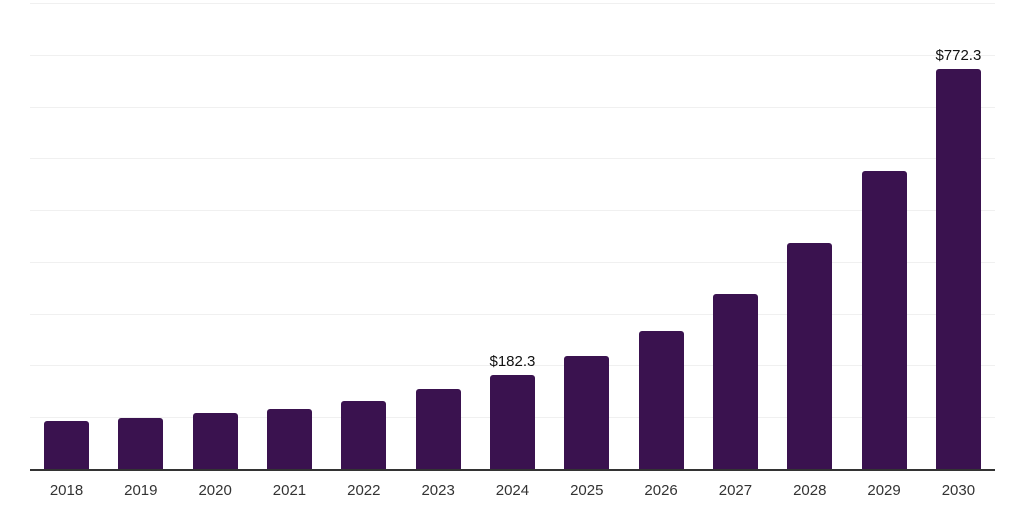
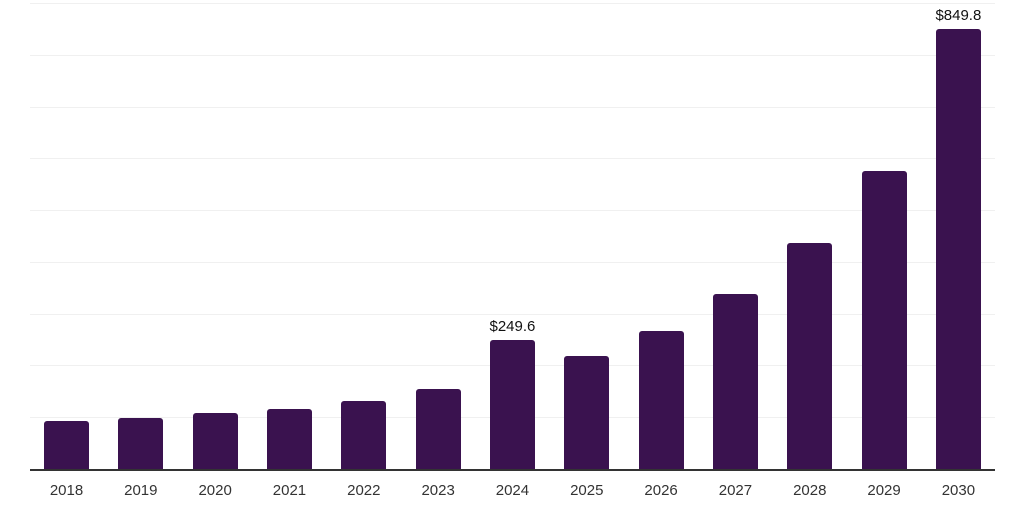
2024: $182.3 -> $249.6
2030: $772.3 -> $849.8
